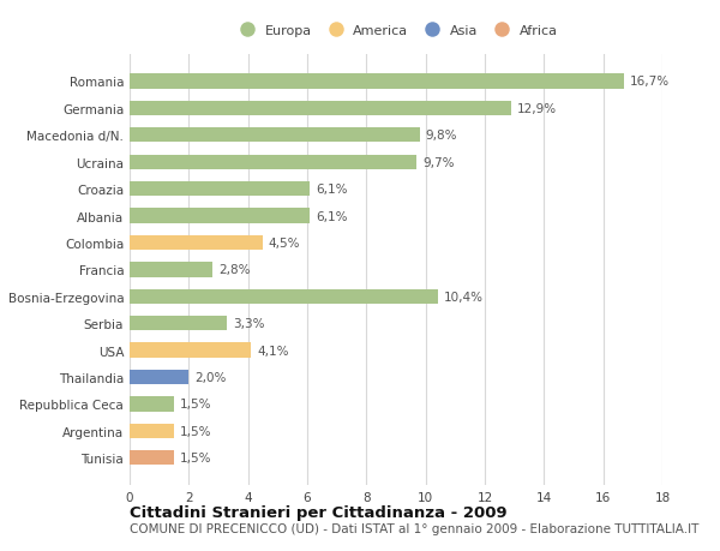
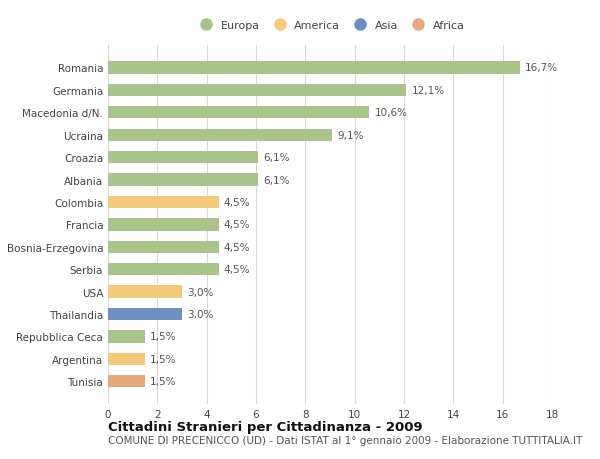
Germania: 12,9% -> 12,1%
Macedonia d/N.: 9,8% -> 10,6%
Ucraina: 9,7% -> 9,1%
Francia: 2,8% -> 4,5%
Bosnia-Erzegovina: 10,4% -> 4,5%
Serbia: 3,3% -> 4,5%
USA: 4,1% -> 3,0%
Thailandia: 2,0% -> 3,0%
